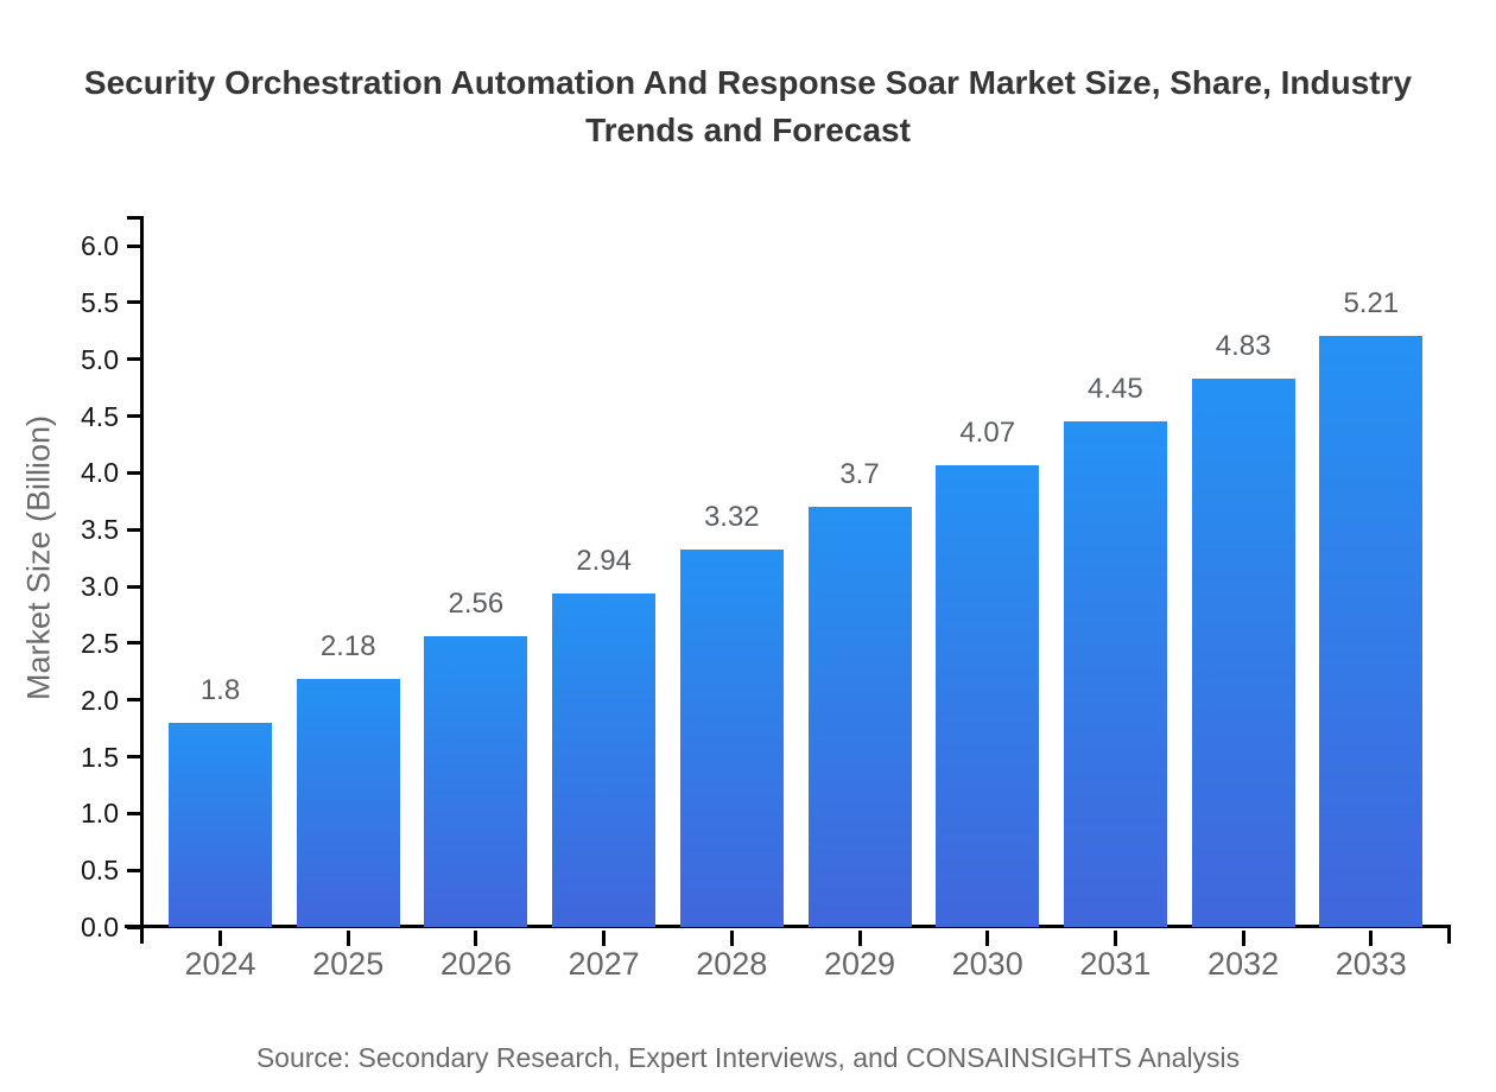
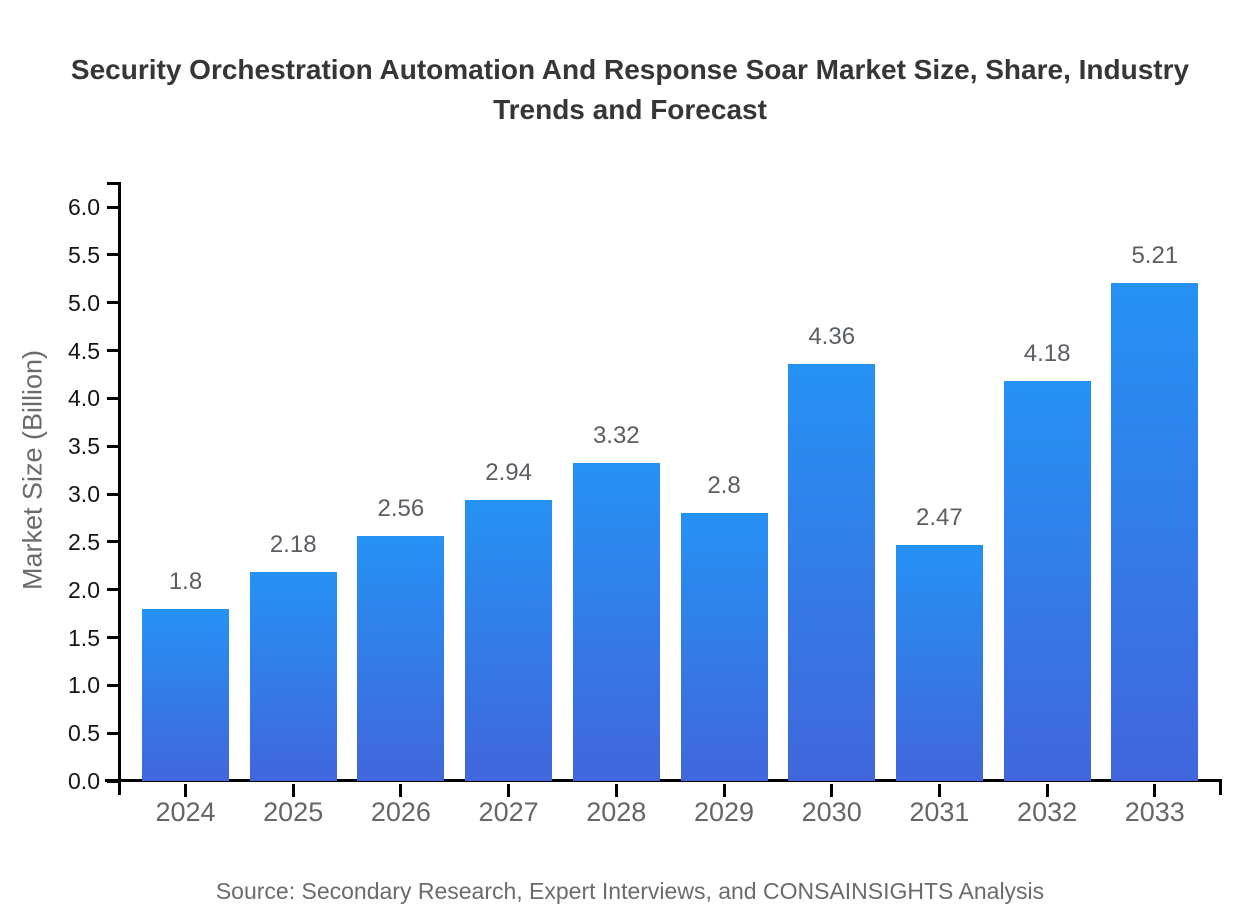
2029: 3.7 -> 2.8
2030: 4.07 -> 4.36
2031: 4.45 -> 2.47
2032: 4.83 -> 4.18
